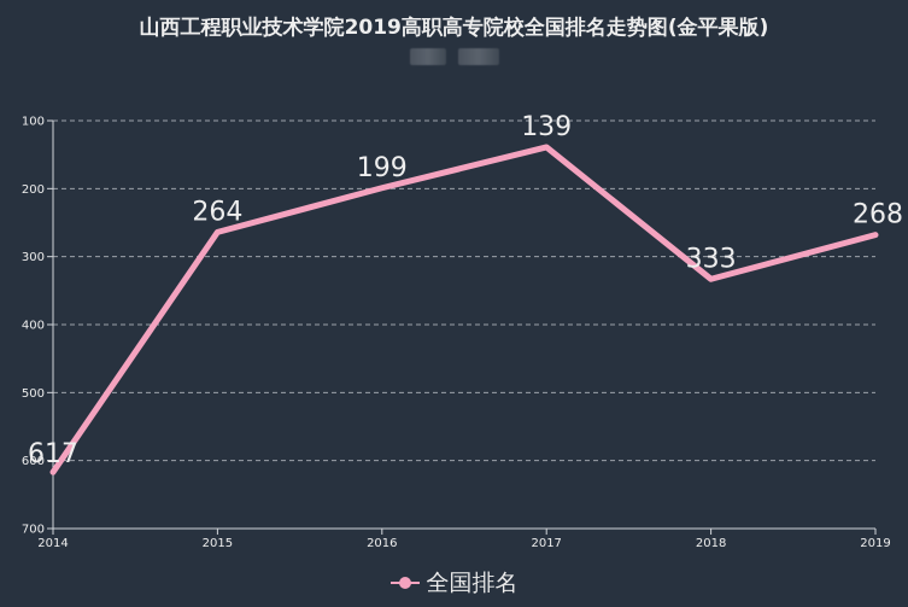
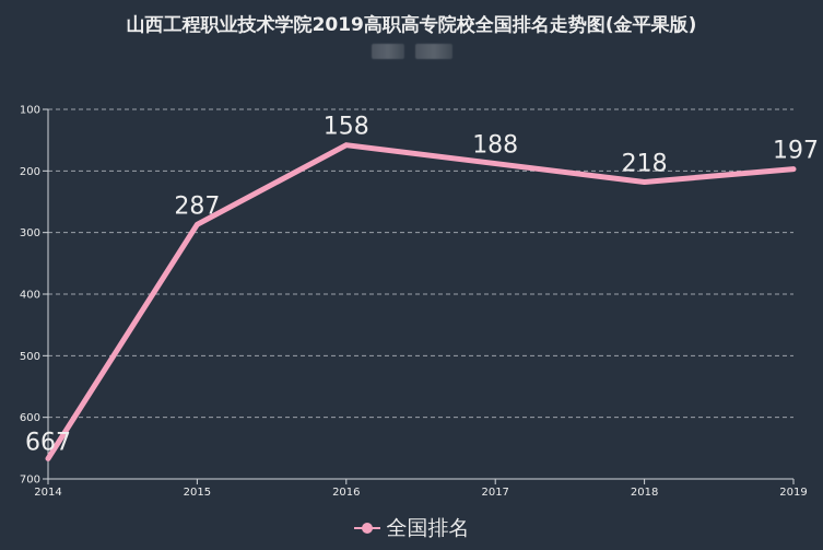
2014: 617 -> 667
2015: 264 -> 287
2016: 199 -> 158
2017: 139 -> 188
2018: 333 -> 218
2019: 268 -> 197
